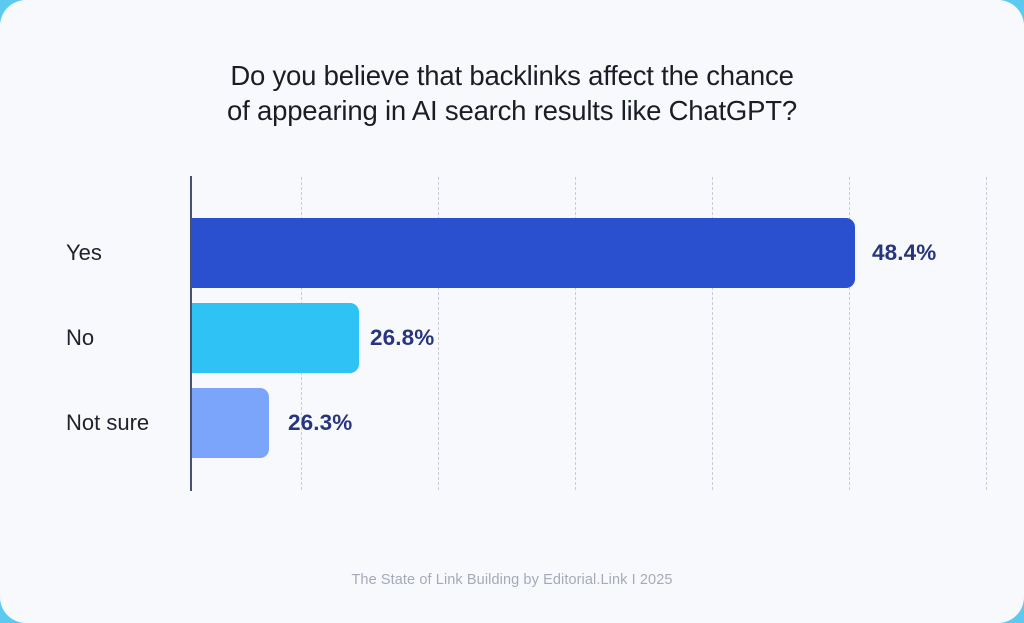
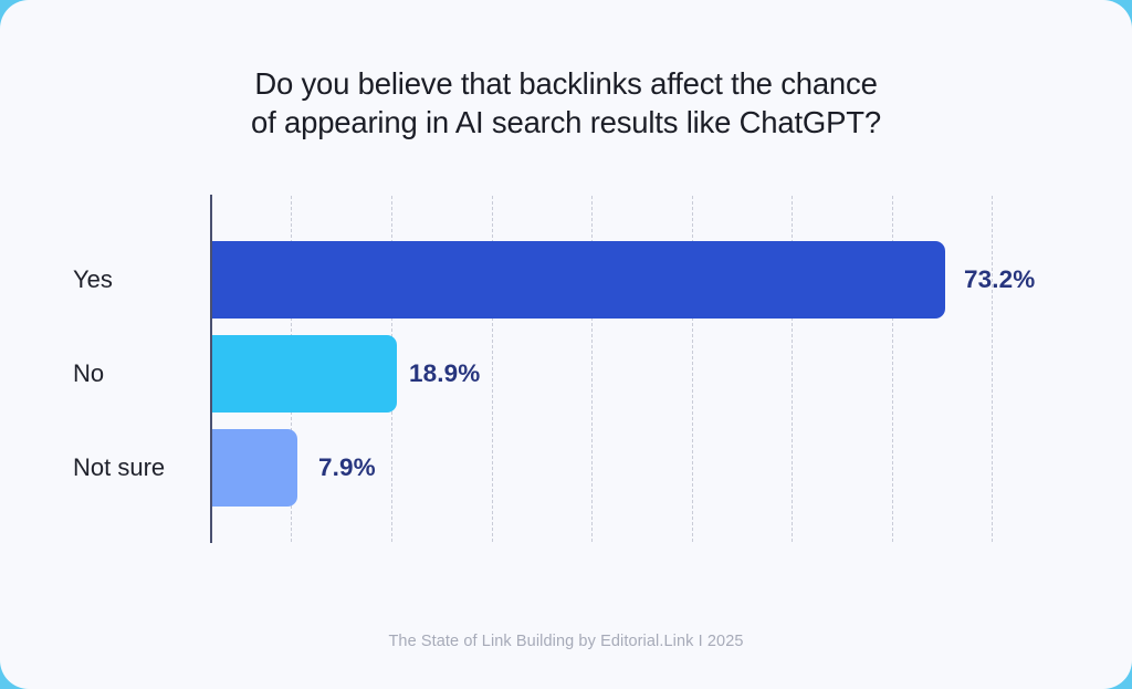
Yes: 48.4% -> 73.2%
No: 26.8% -> 18.9%
Not sure: 26.3% -> 7.9%
